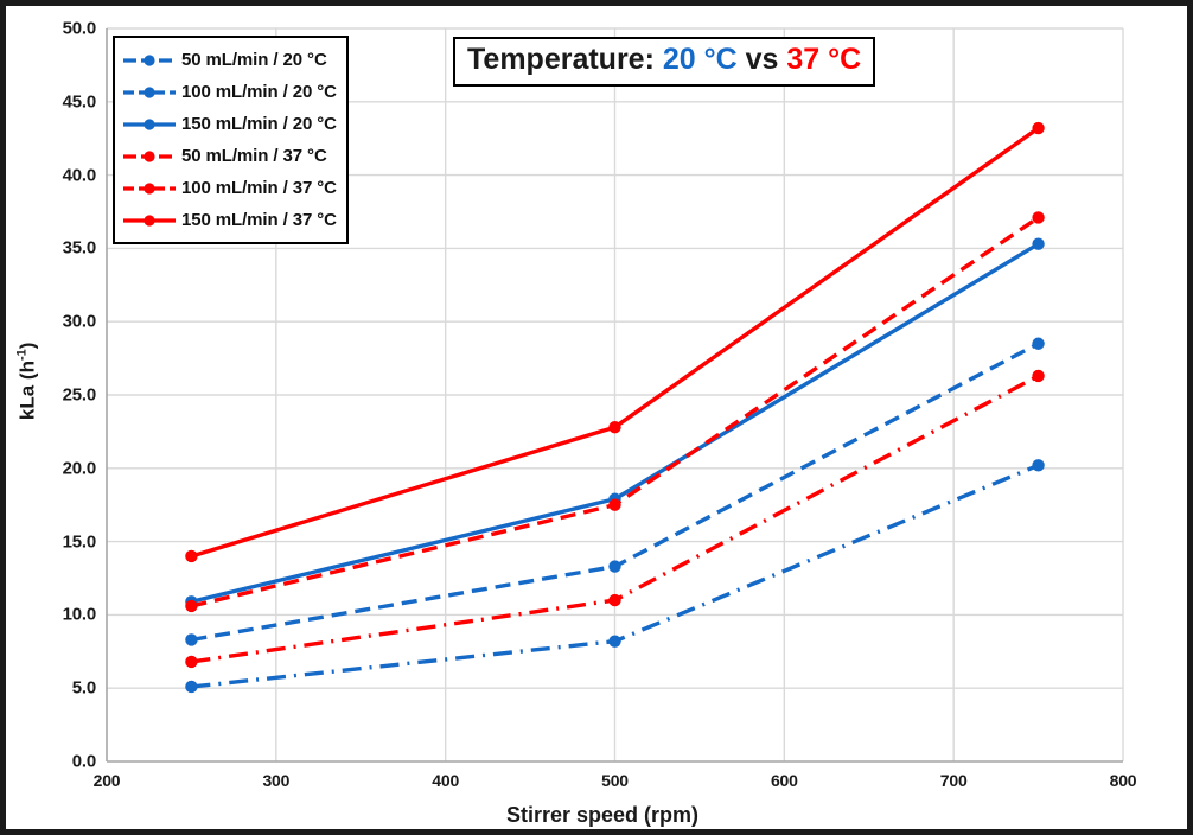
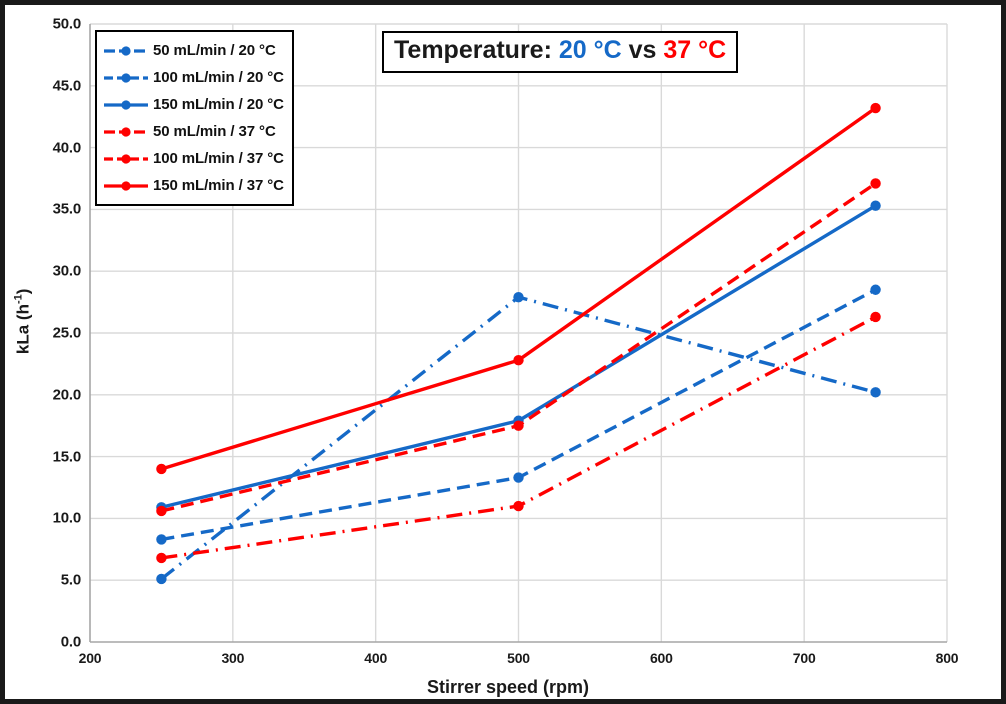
50 mL/min / 20 °C/500: 8.2 -> 27.9
